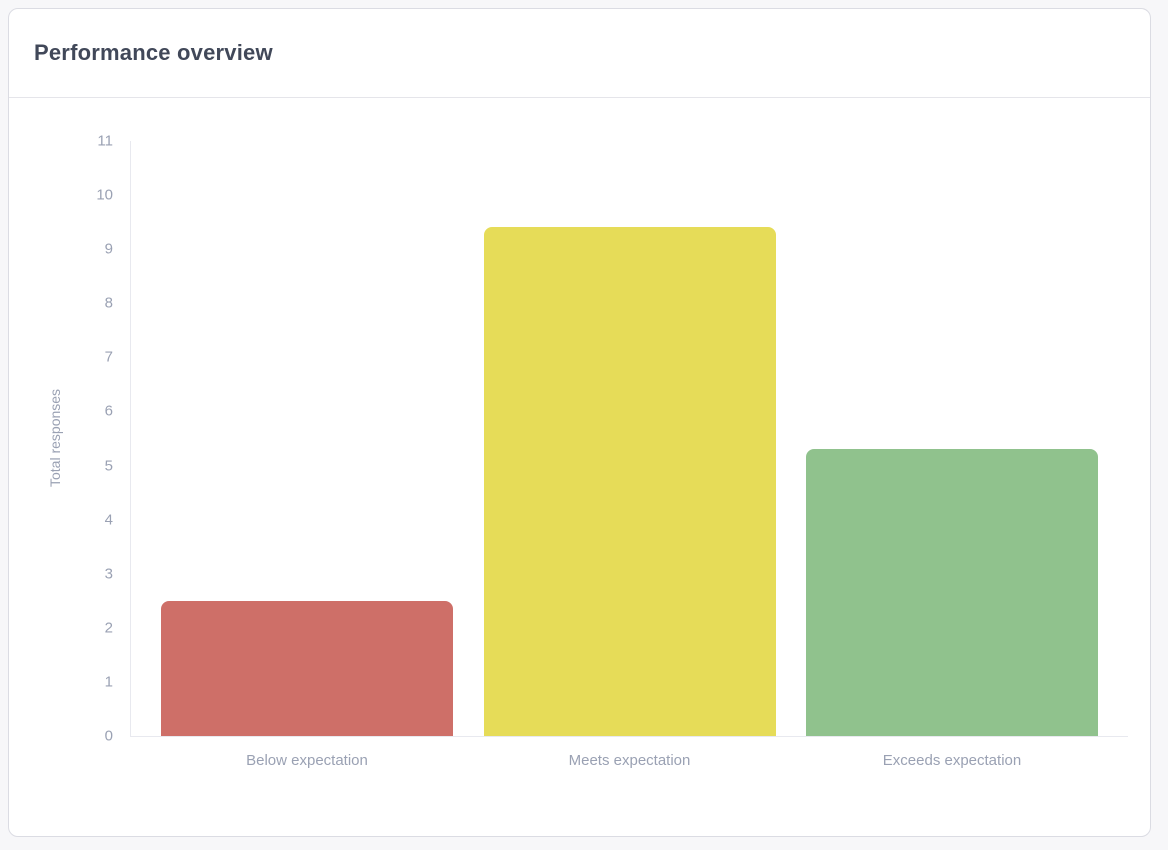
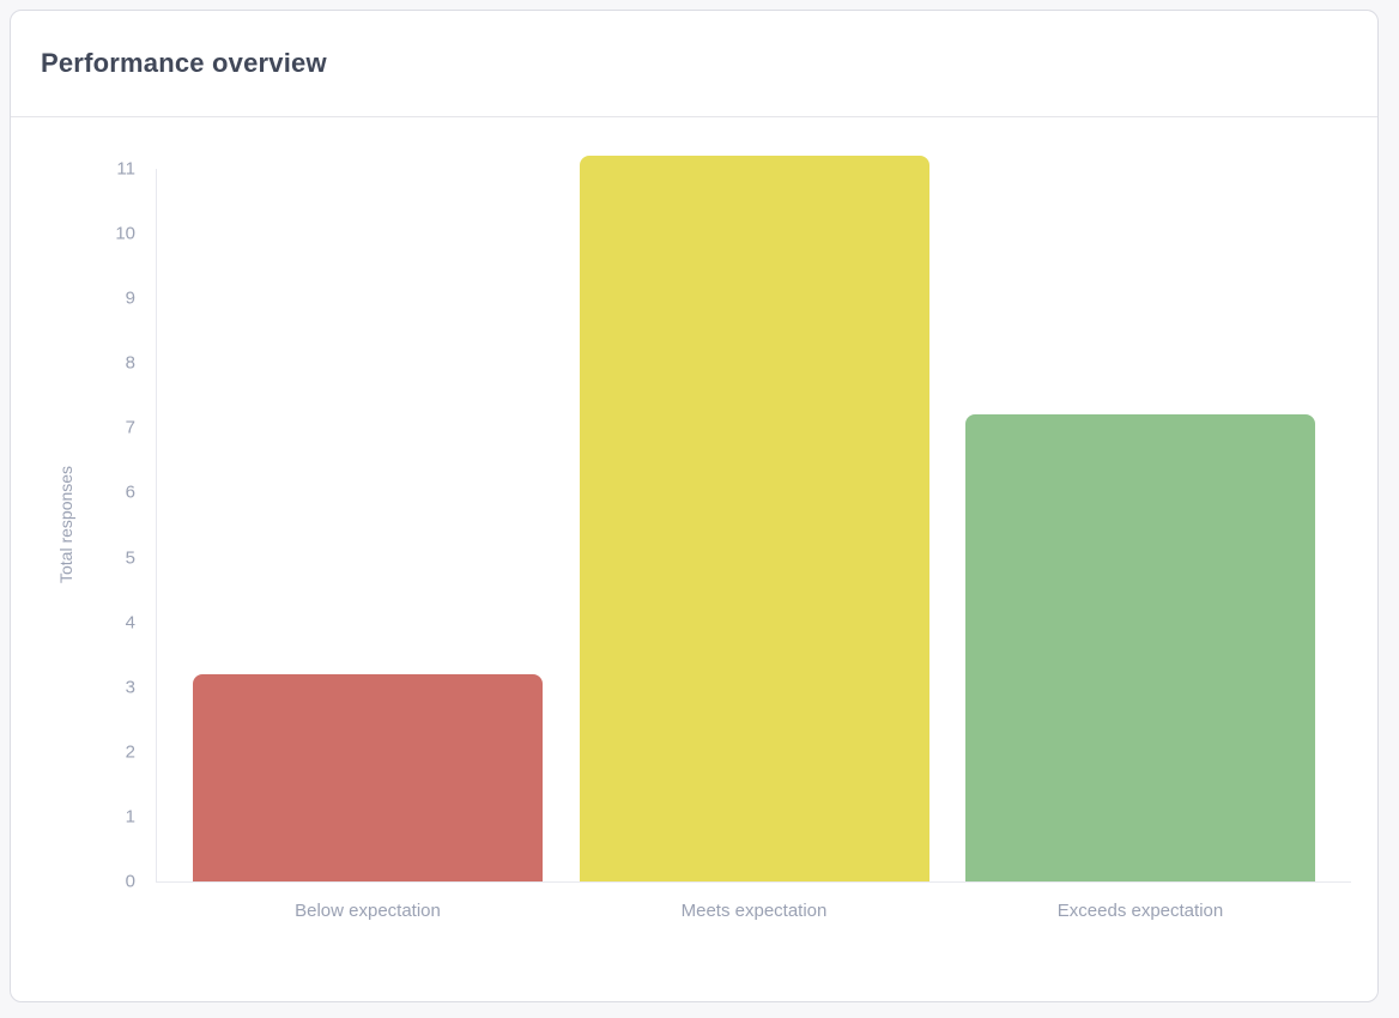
Below expectation: 2.5 -> 3.2
Meets expectation: 9.4 -> 11.2
Exceeds expectation: 5.3 -> 7.2
